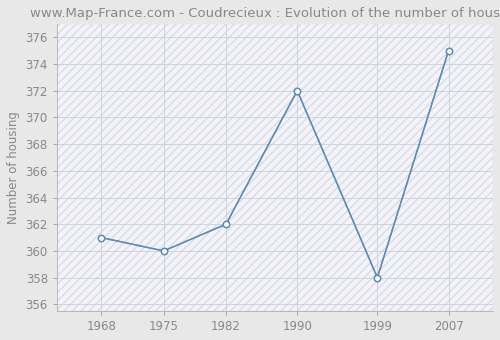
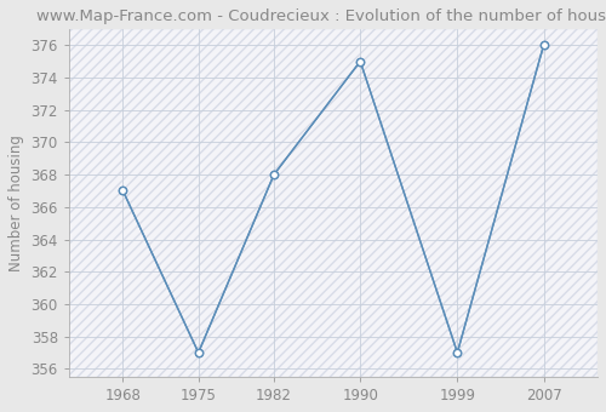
1968: 361 -> 367
1975: 360 -> 357
1982: 362 -> 368
1990: 372 -> 375
1999: 358 -> 357
2007: 375 -> 376
